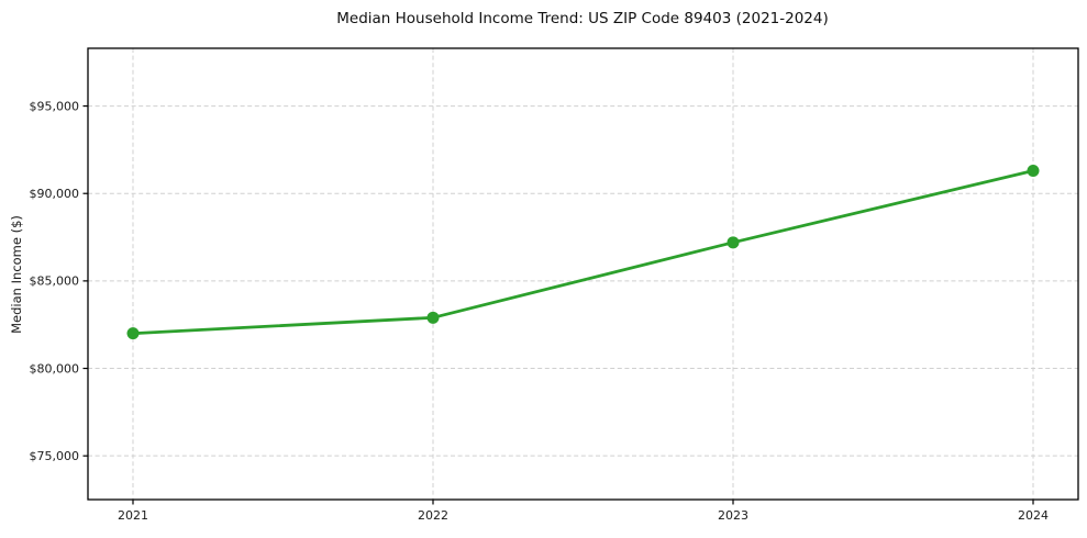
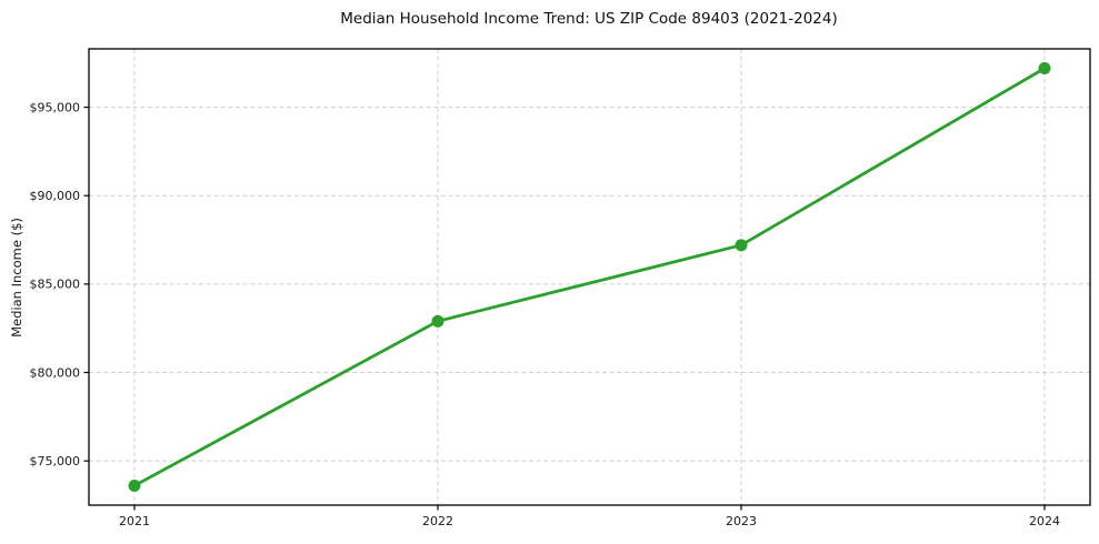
2021: $82000 -> $73600
2024: $91300 -> $97200
